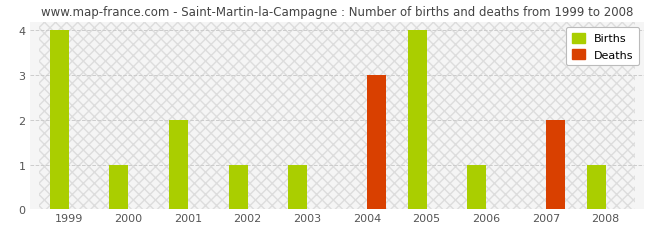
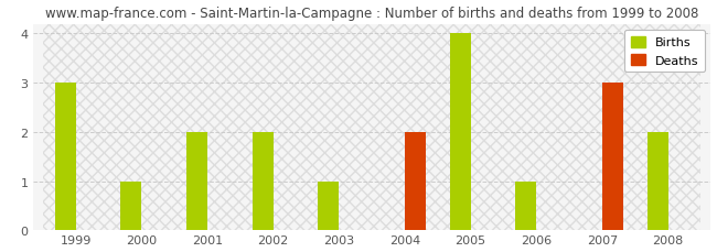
Births/1999: 4 -> 3
Births/2002: 1 -> 2
Deaths/2004: 3 -> 2
Deaths/2007: 2 -> 3
Births/2008: 1 -> 2
